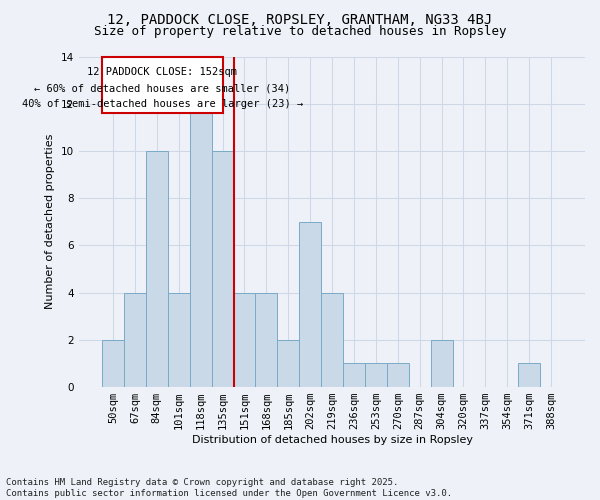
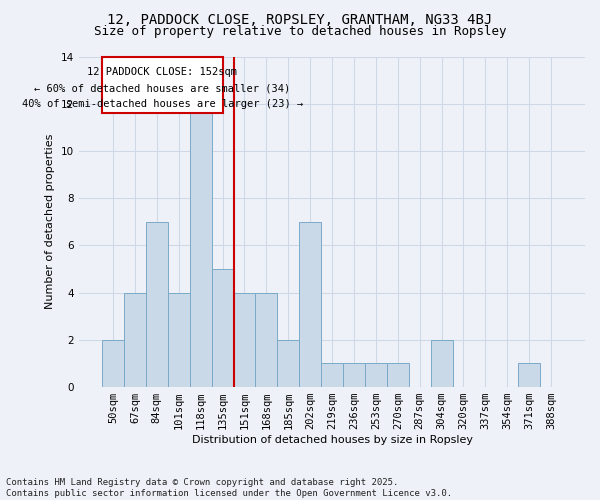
84sqm: 10 -> 7
135sqm: 10 -> 5
219sqm: 4 -> 1
